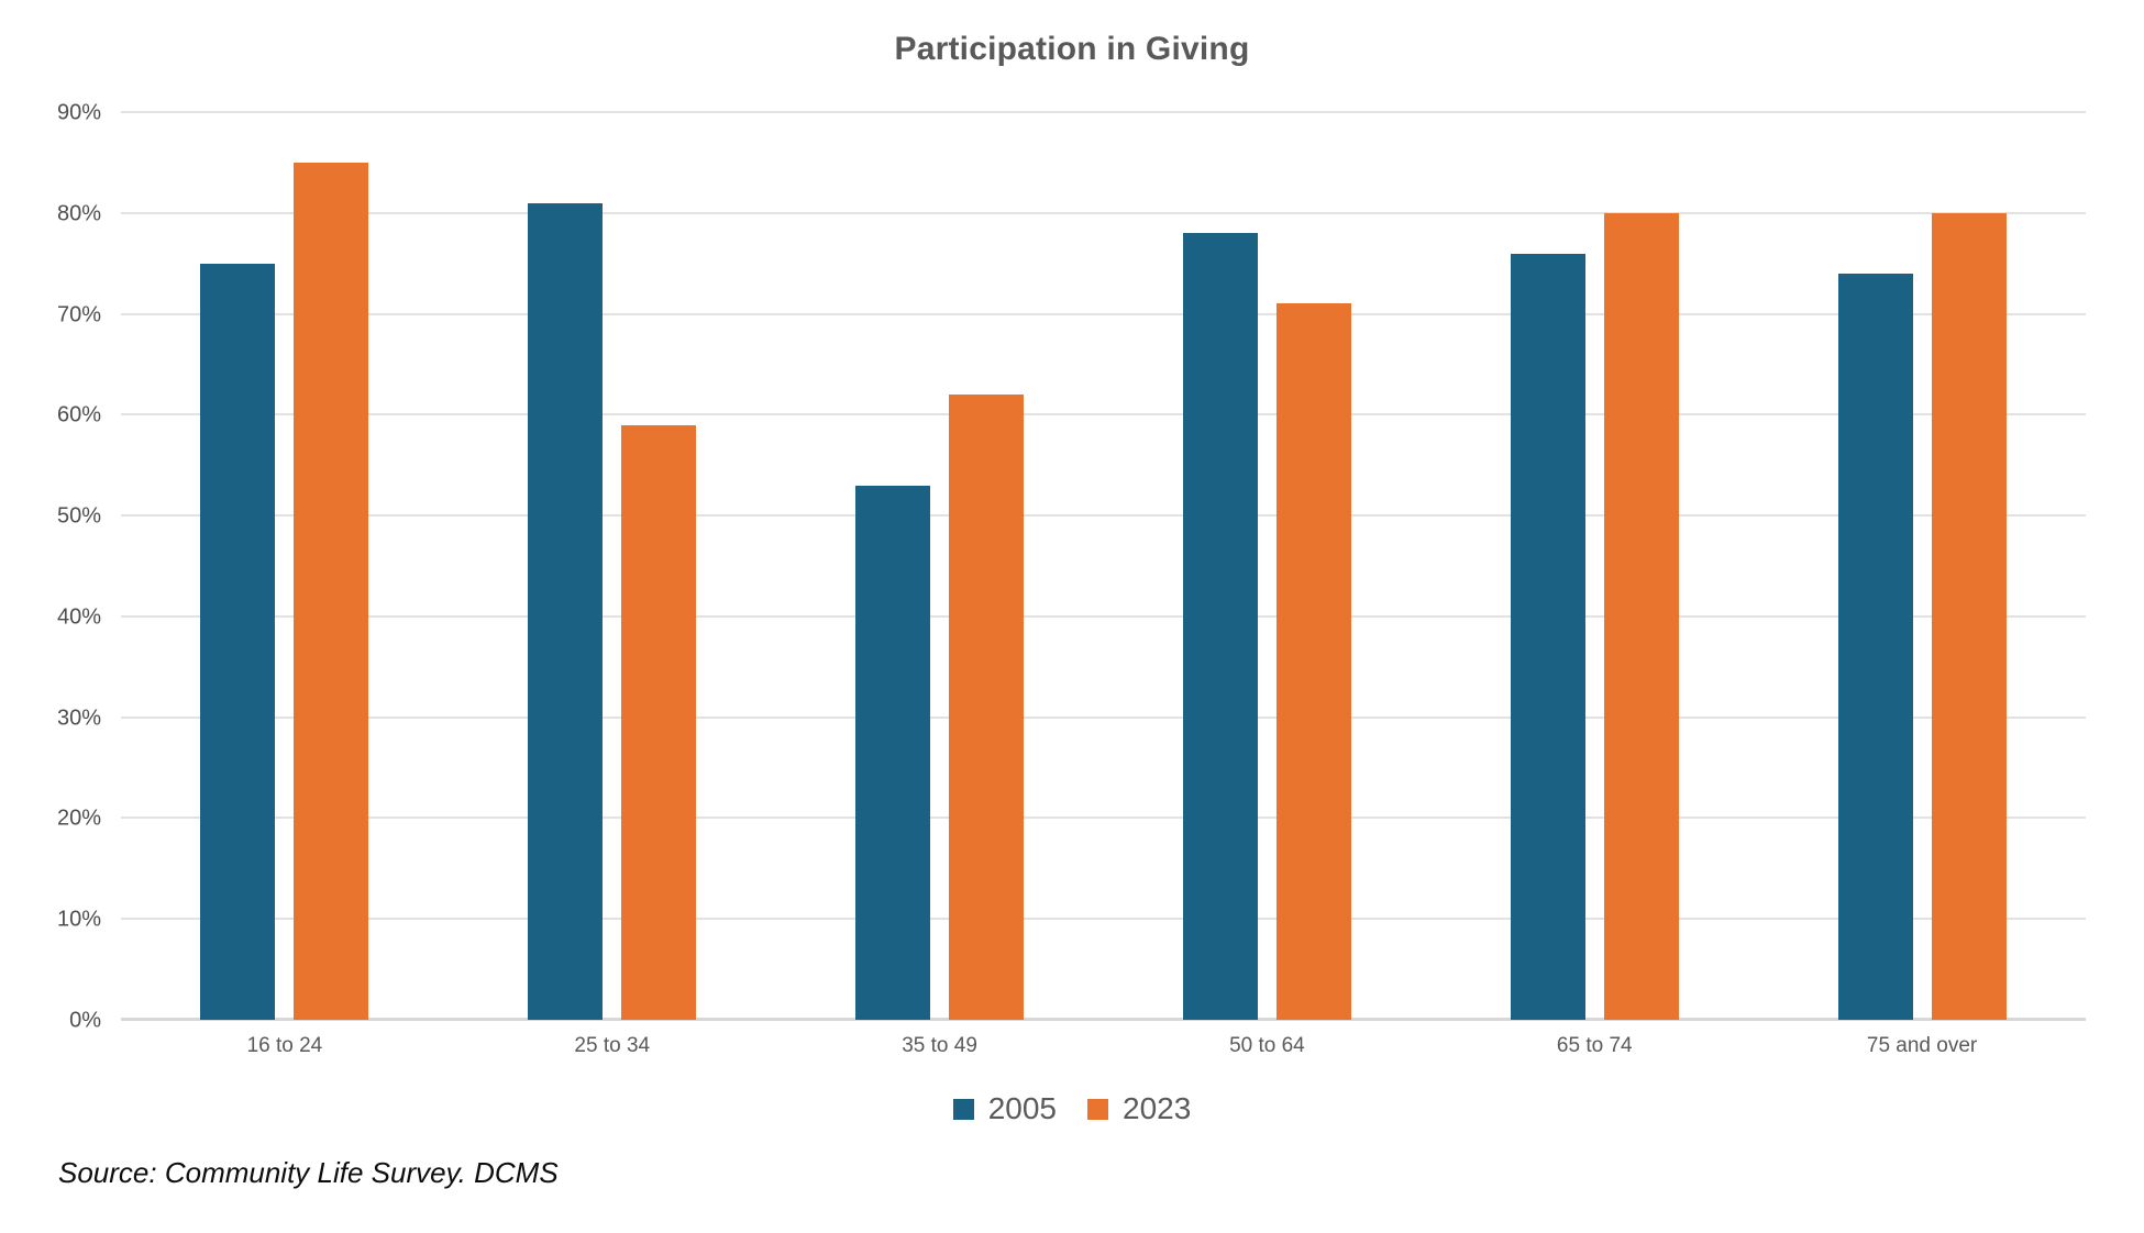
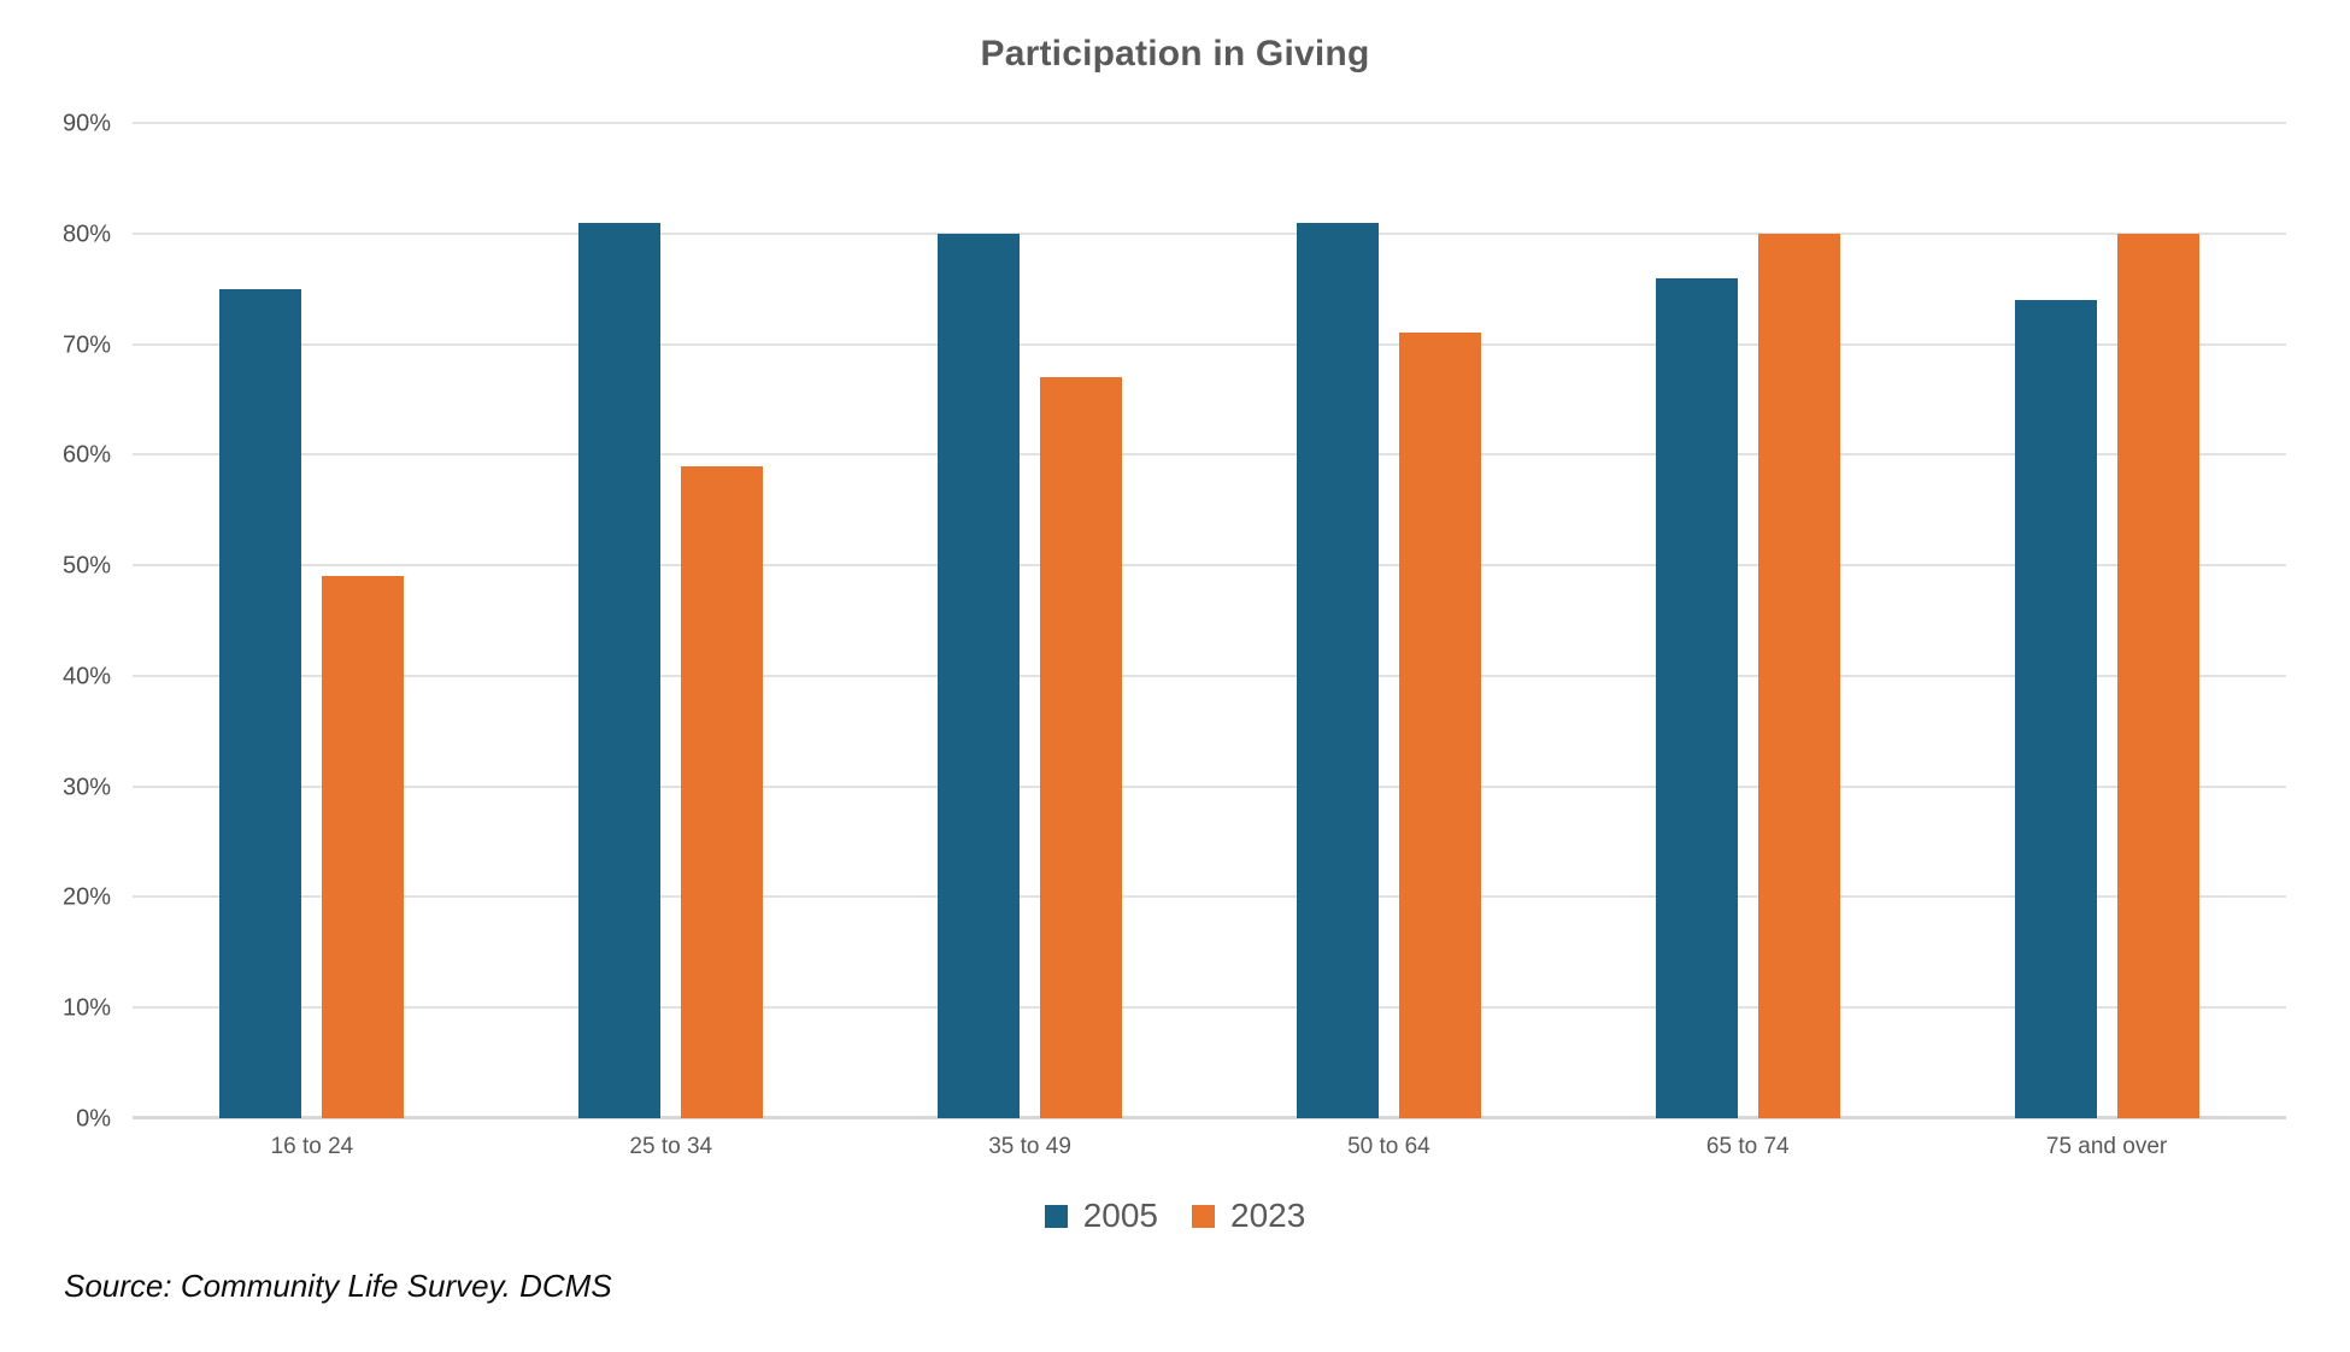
2023/16 to 24: 85% -> 49%
2005/35 to 49: 53% -> 80%
2023/35 to 49: 62% -> 67%
2005/50 to 64: 78% -> 81%
